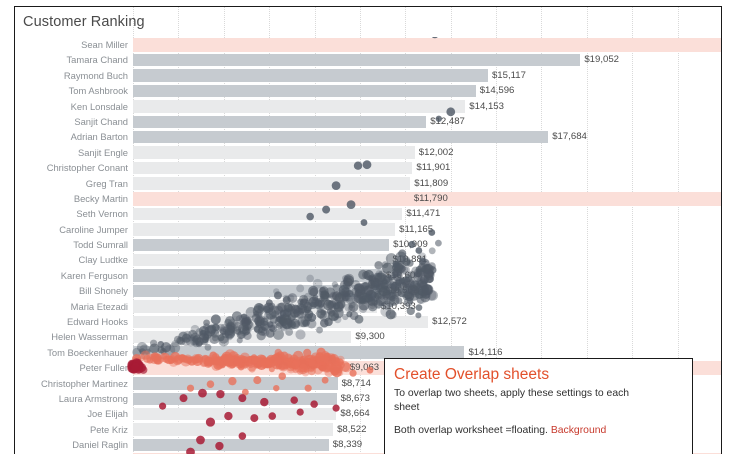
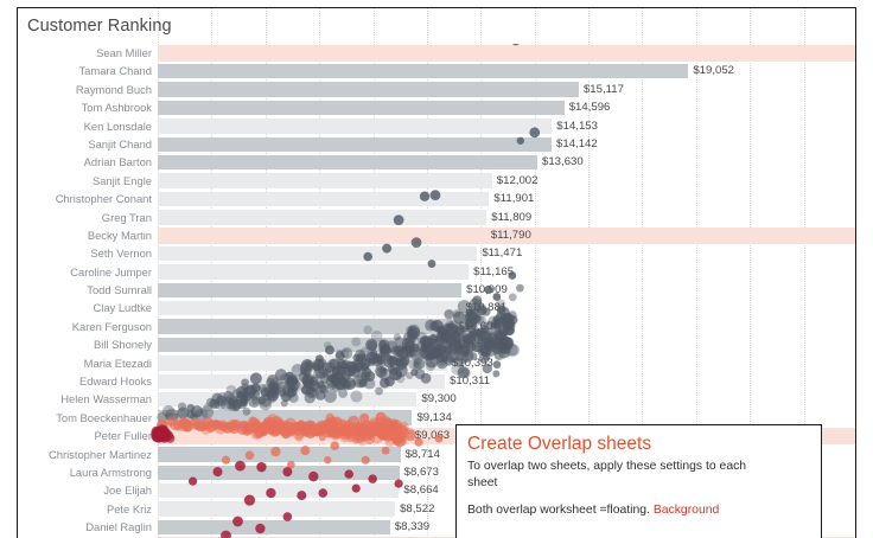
Sanjit Chand: $12,487 -> $14,142
Adrian Barton: $17,684 -> $13,630
Edward Hooks: $12,572 -> $10,311
Tom Boeckenhauer: $14,116 -> $9,134
